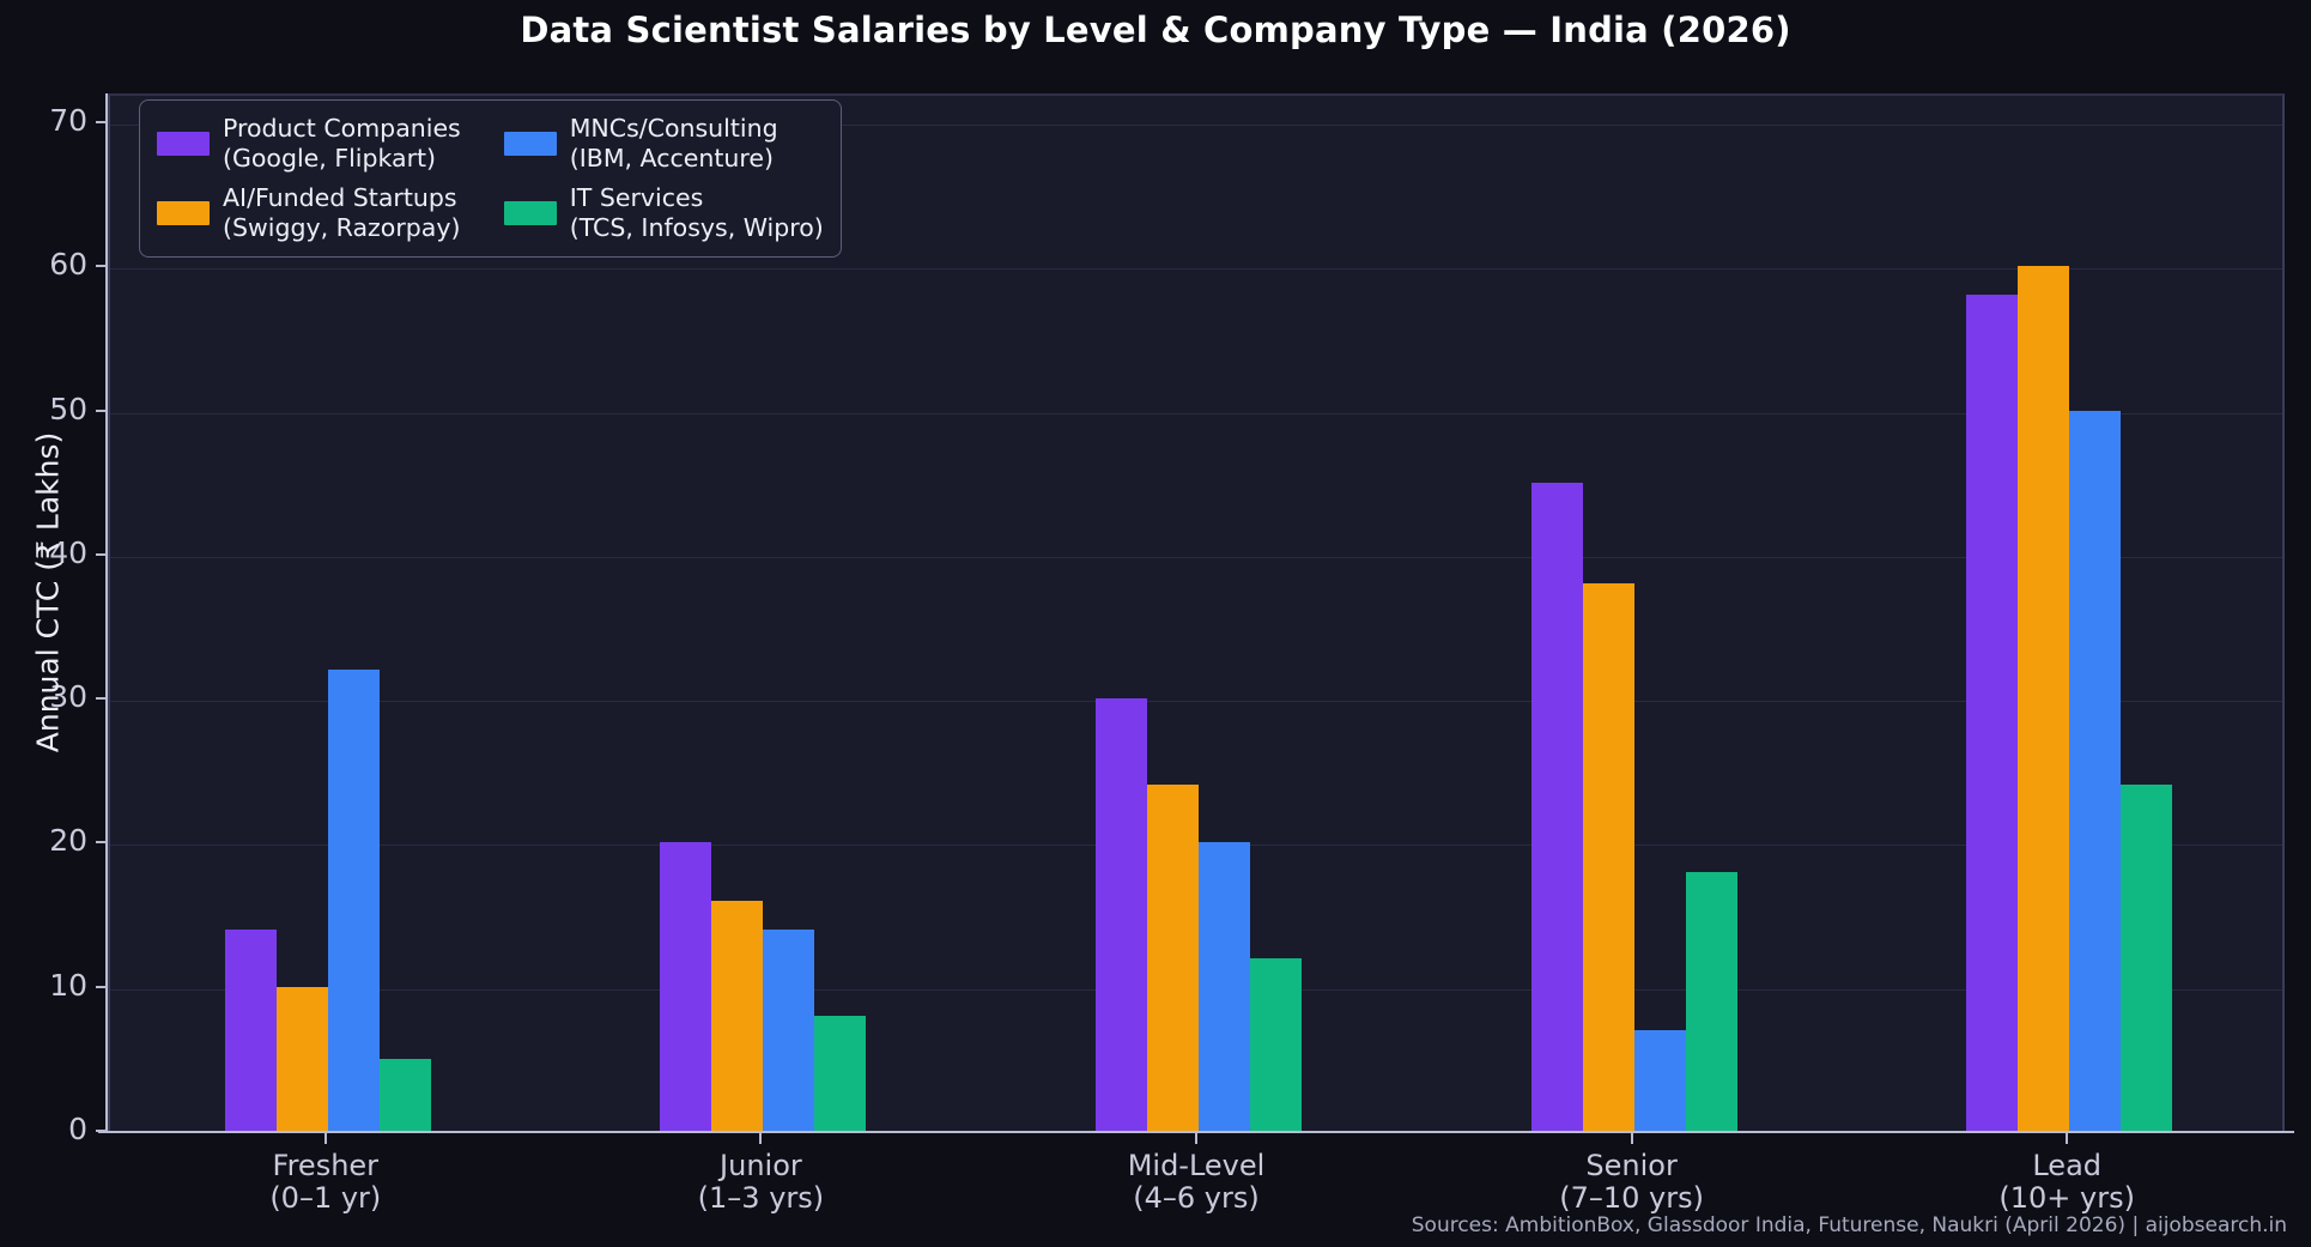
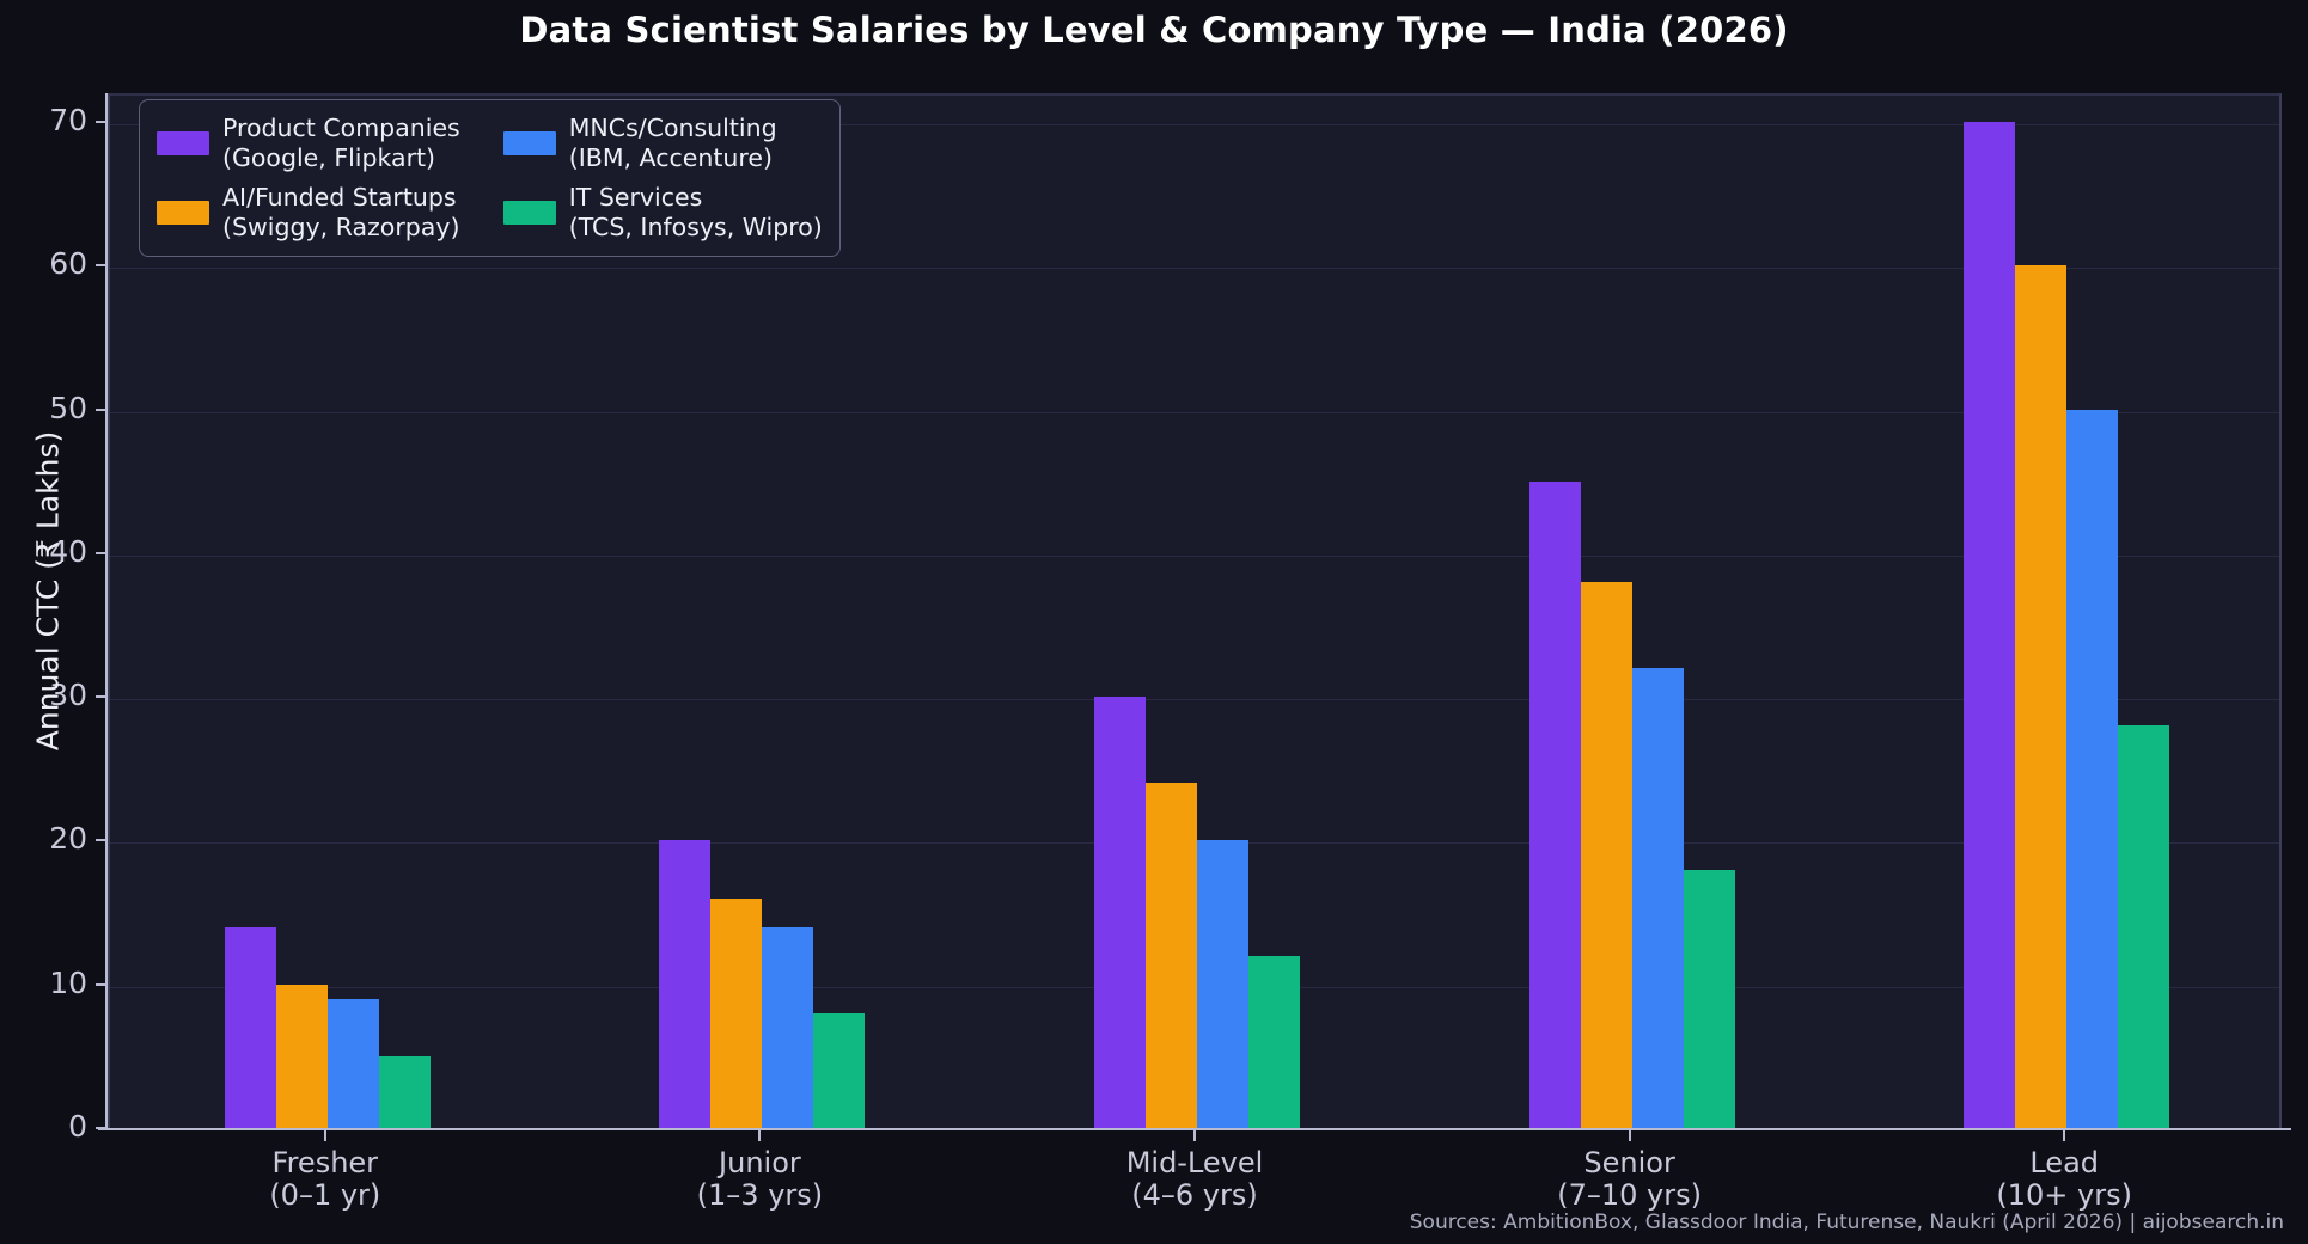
MNCs/Consulting/Fresher: 32 -> 9
MNCs/Consulting/Senior: 7 -> 32
Product Companies/Lead: 58 -> 70
IT Services/Lead: 24 -> 28
